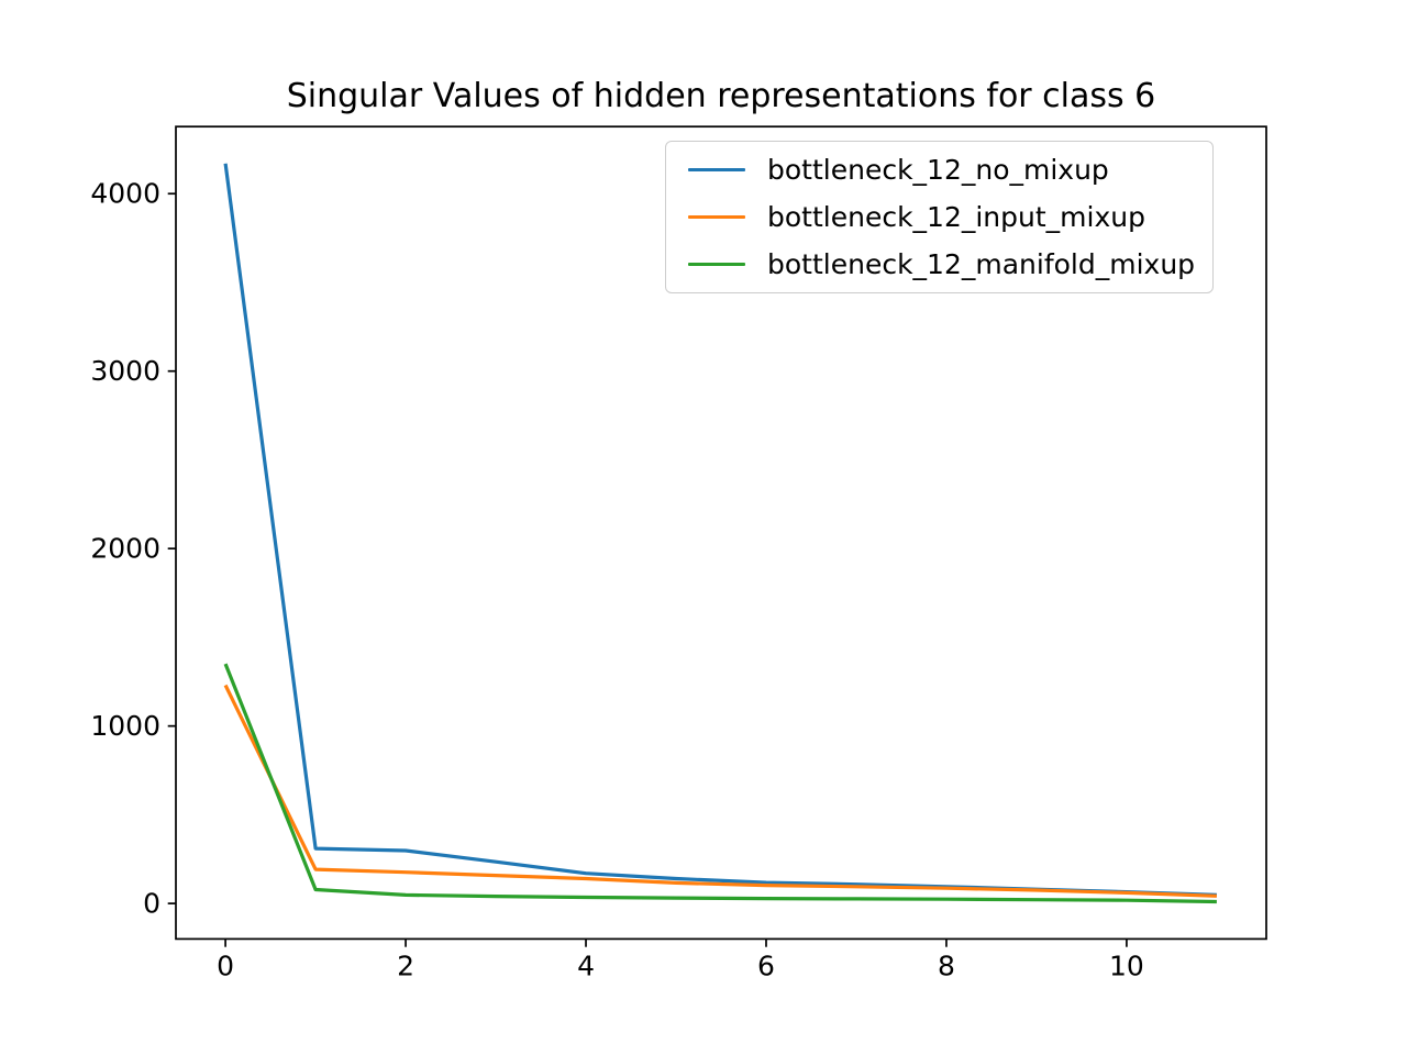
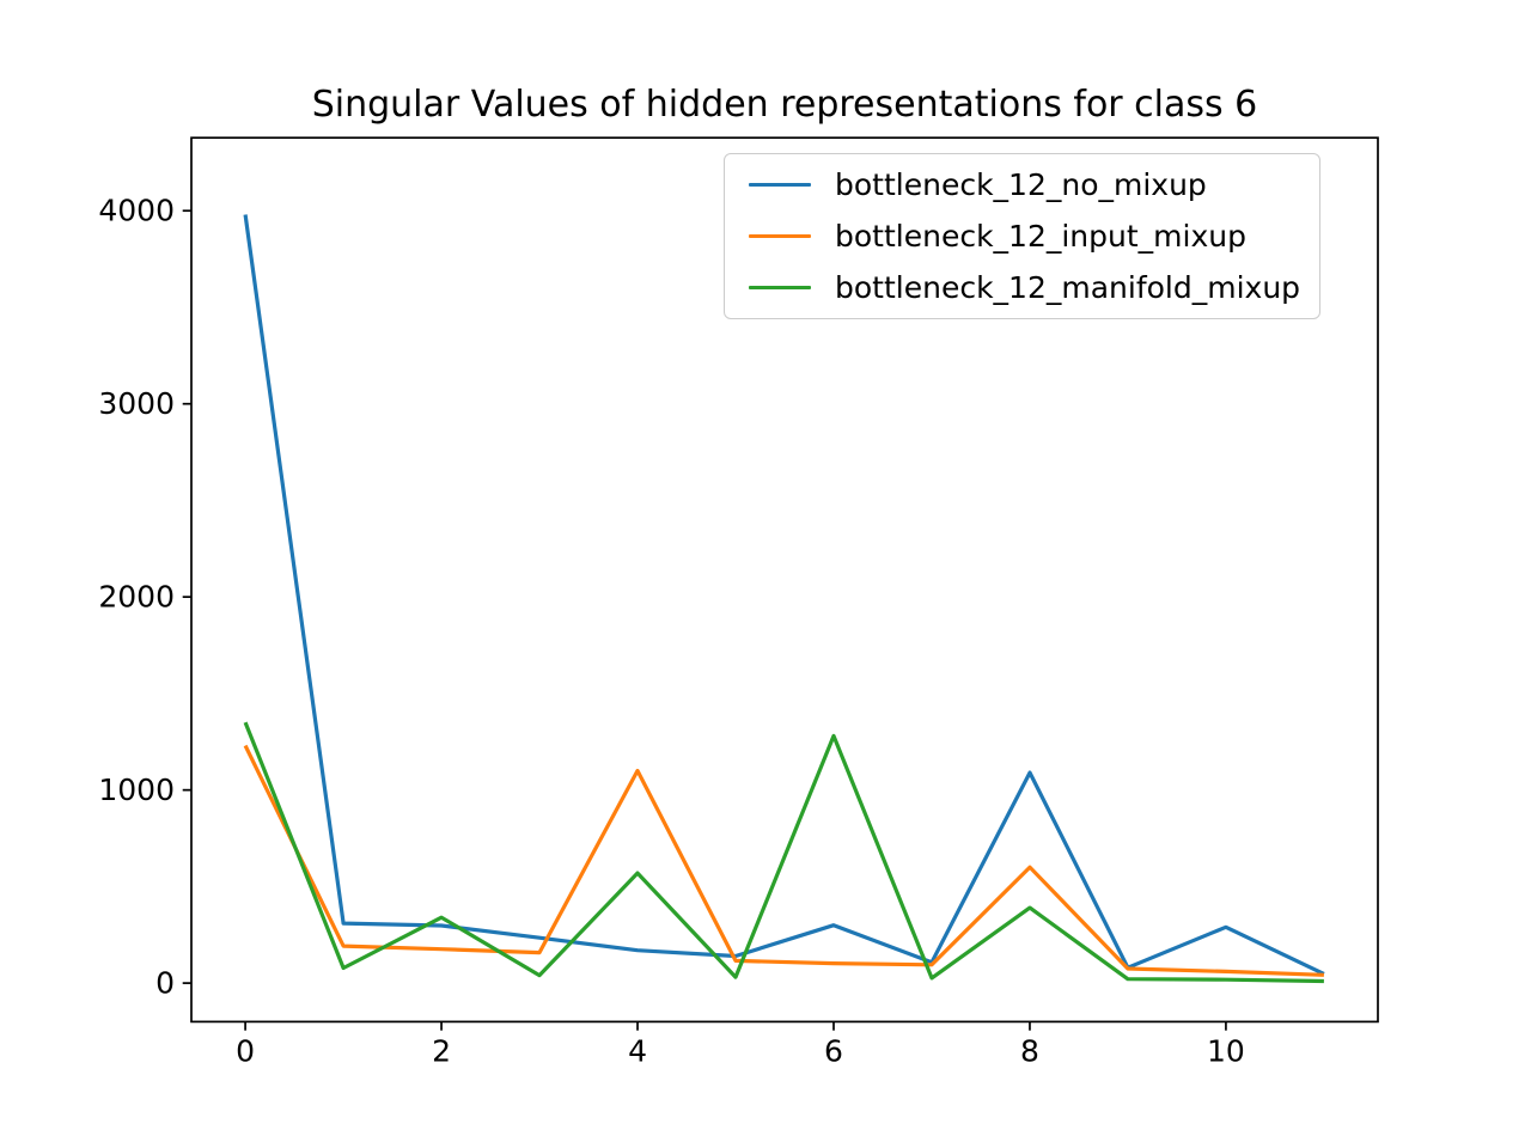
bottleneck_12_no_mixup/0: 4170 -> 3980
bottleneck_12_manifold_mixup/2: 50 -> 340
bottleneck_12_input_mixup/4: 140 -> 1100
bottleneck_12_manifold_mixup/4: 40 -> 570
bottleneck_12_no_mixup/6: 120 -> 300
bottleneck_12_manifold_mixup/6: 30 -> 1280
bottleneck_12_no_mixup/8: 100 -> 1090
bottleneck_12_input_mixup/8: 90 -> 600
bottleneck_12_manifold_mixup/8: 20 -> 390
bottleneck_12_no_mixup/10: 60 -> 290
